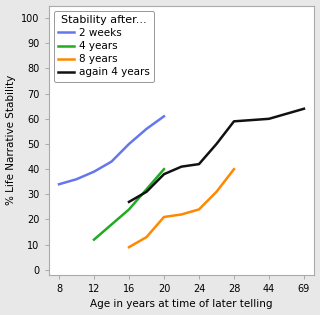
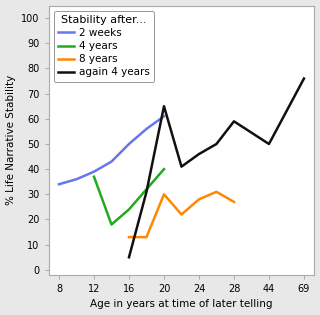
4 years/12: 12 -> 37
8 years/16: 9 -> 13
again 4 years/16: 27 -> 5
8 years/20: 21 -> 30
again 4 years/20: 38 -> 65
8 years/24: 24 -> 28
again 4 years/24: 42 -> 46
8 years/28: 40 -> 27
again 4 years/44: 60 -> 50
again 4 years/69: 64 -> 76
